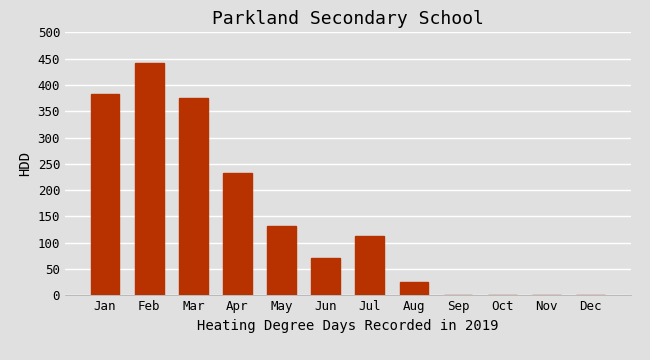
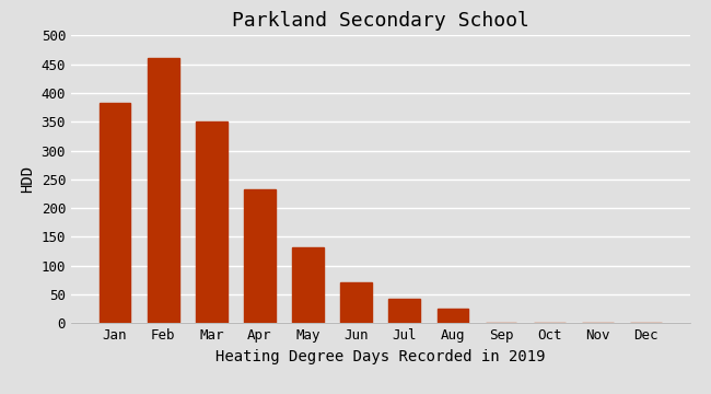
Feb: 442 -> 460
Mar: 376 -> 350
Jul: 112 -> 42
